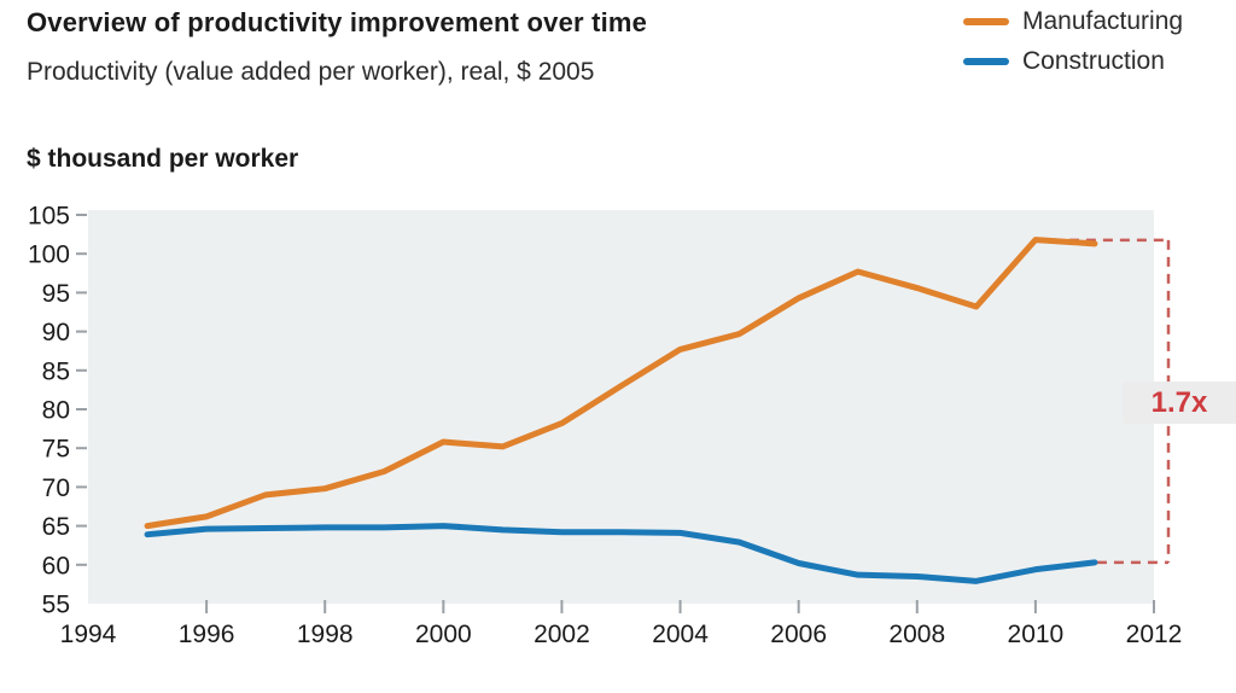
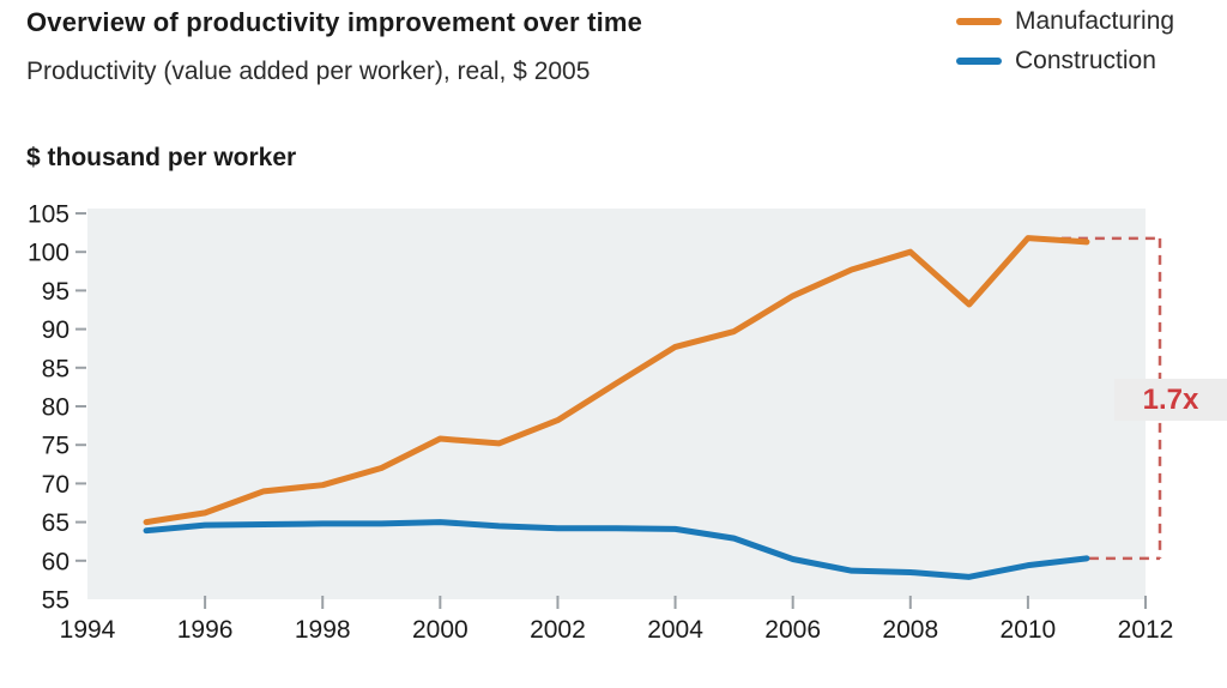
Manufacturing/2008: 96 -> 100
